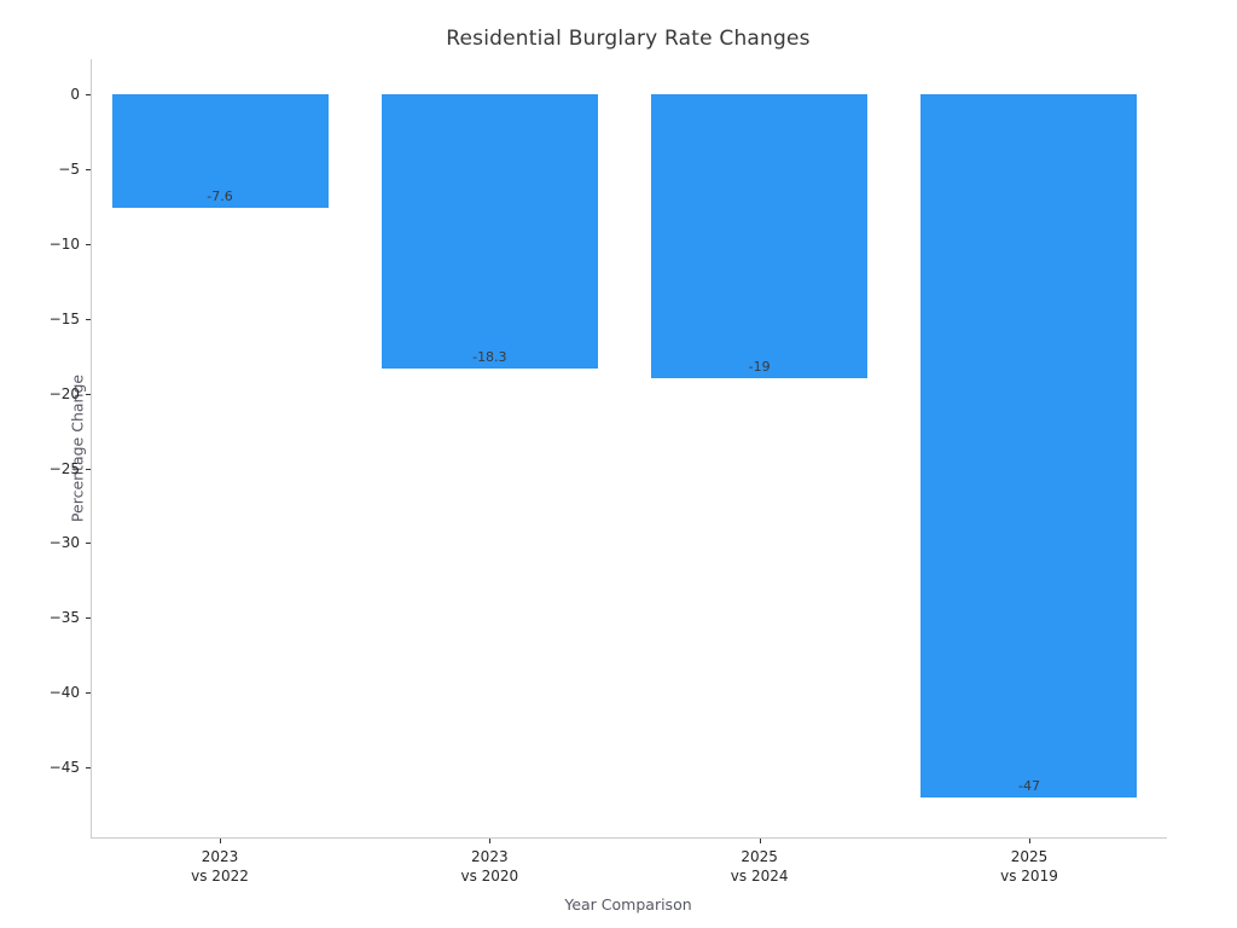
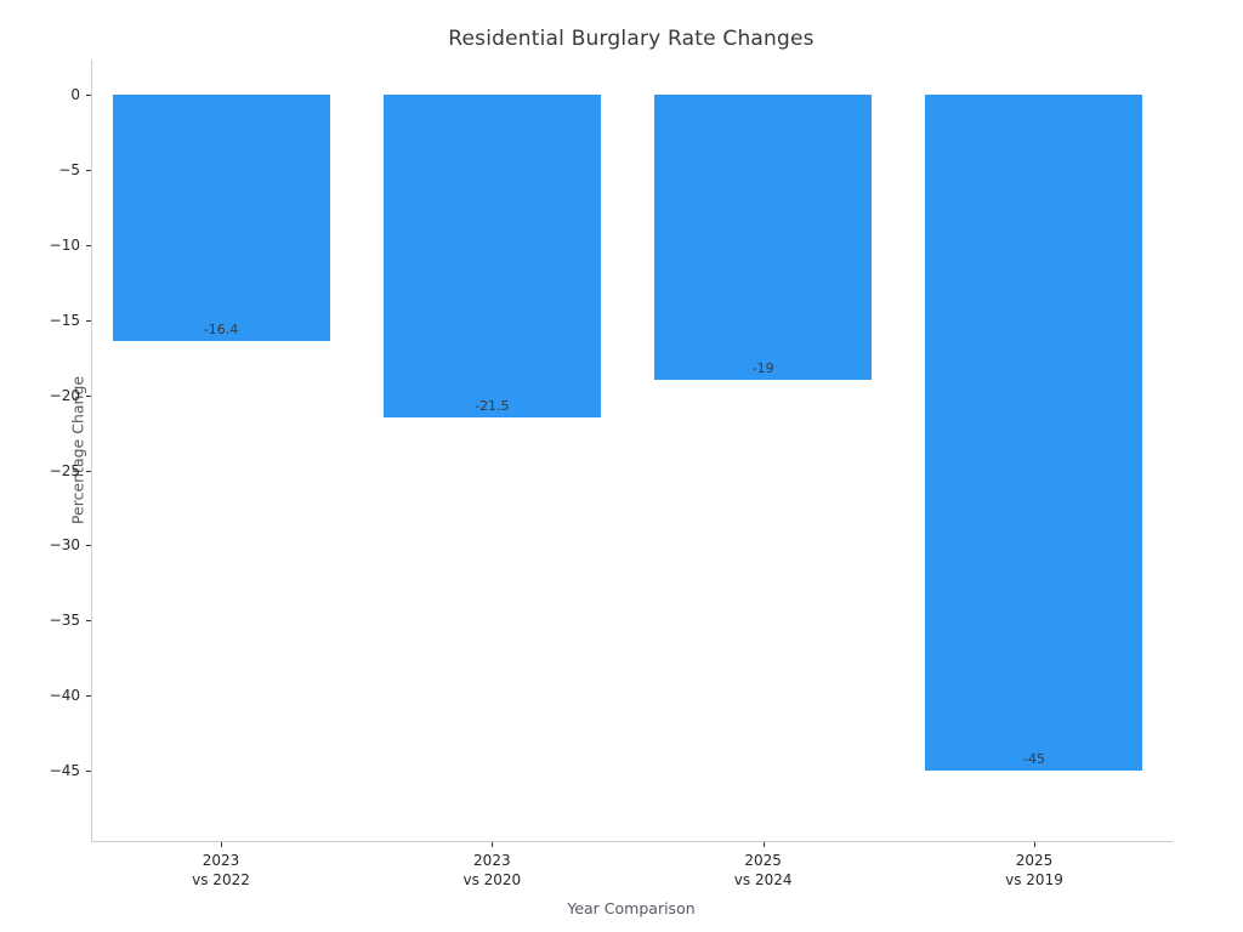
2023 vs 2022: -7.6 -> -16.4
2023 vs 2020: -18.3 -> -21.5
2025 vs 2019: -47 -> -45
